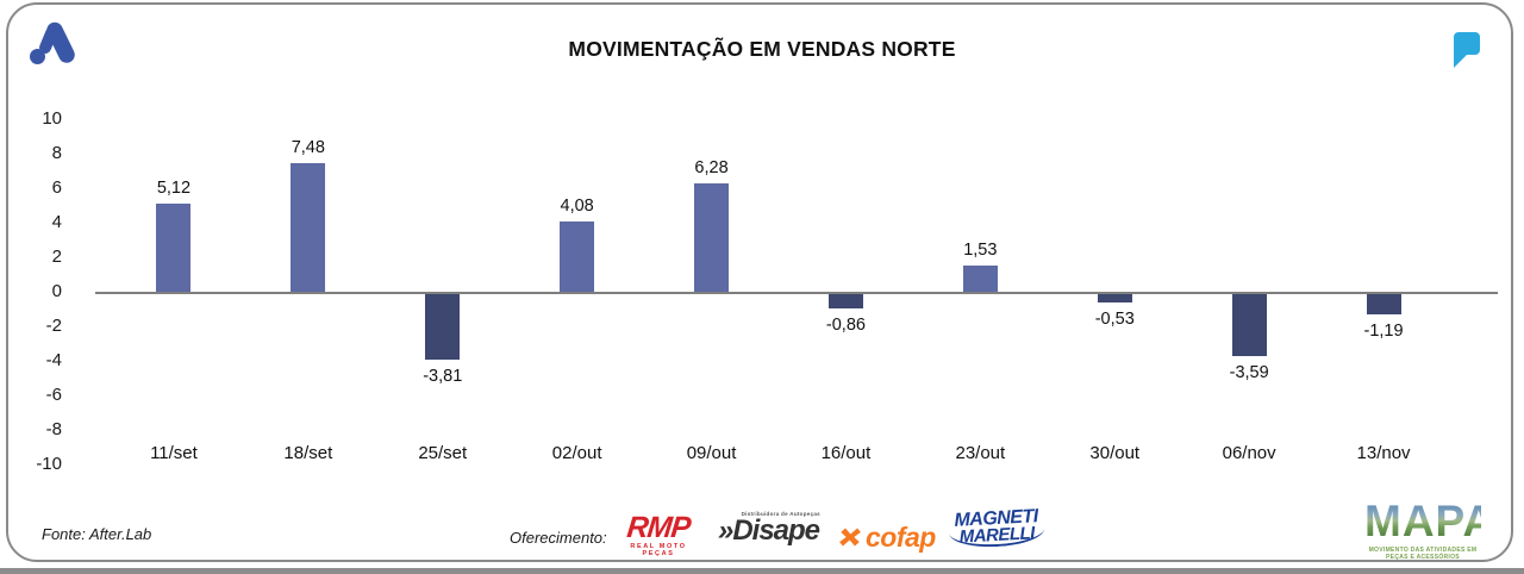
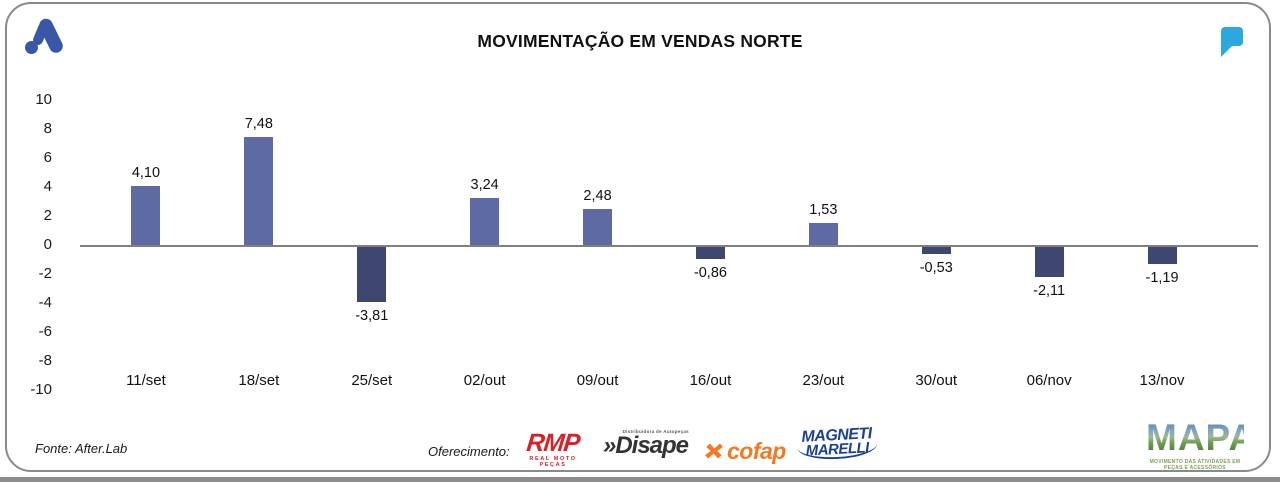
11/set: 5,12 -> 4,10
02/out: 4,08 -> 3,24
09/out: 6,28 -> 2,48
06/nov: -3,59 -> -2,11
